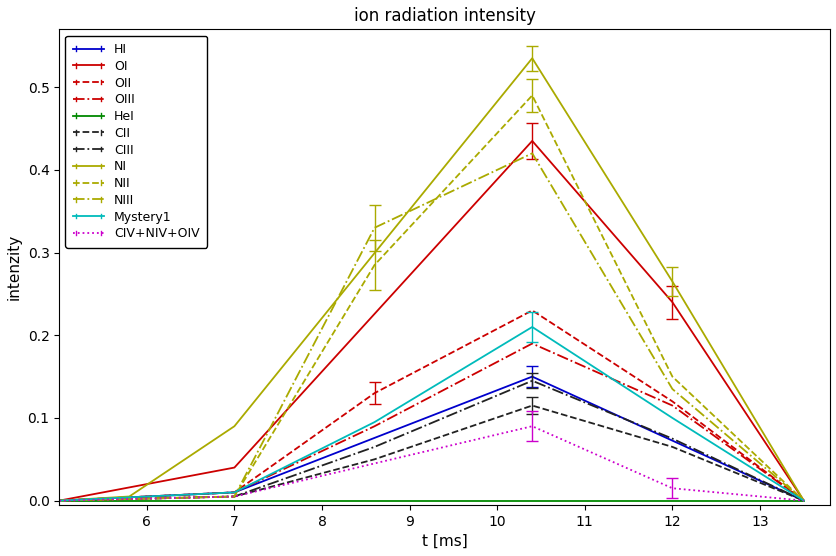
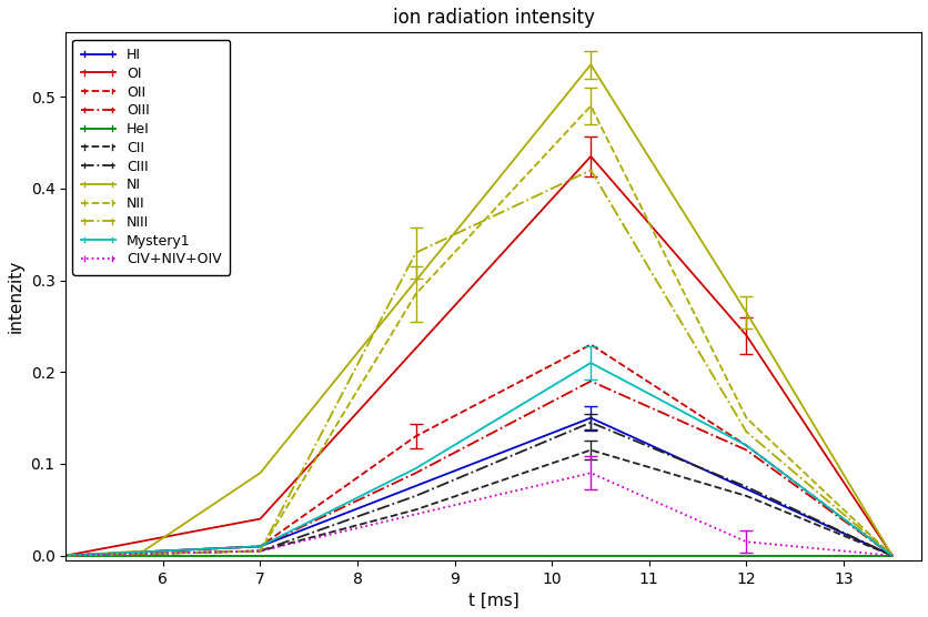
Mystery1/12: 0.100 -> 0.120
